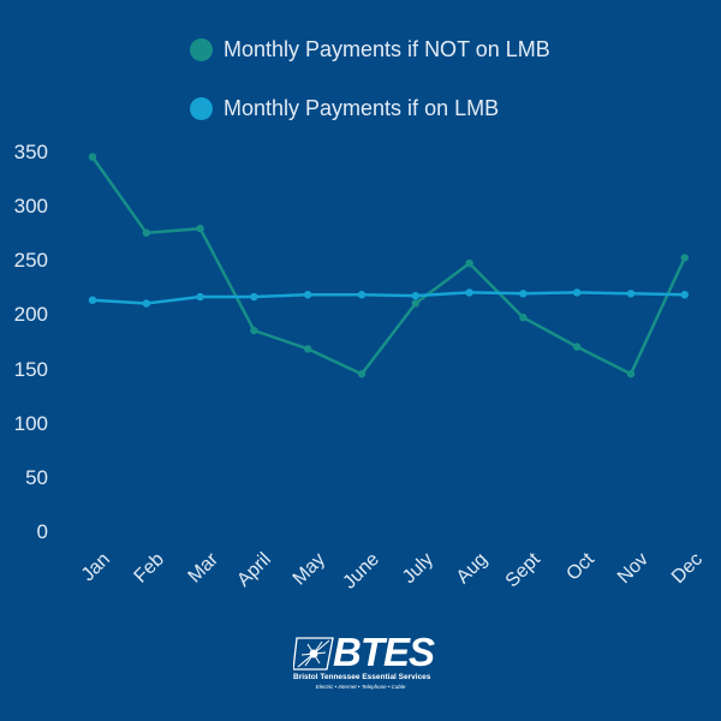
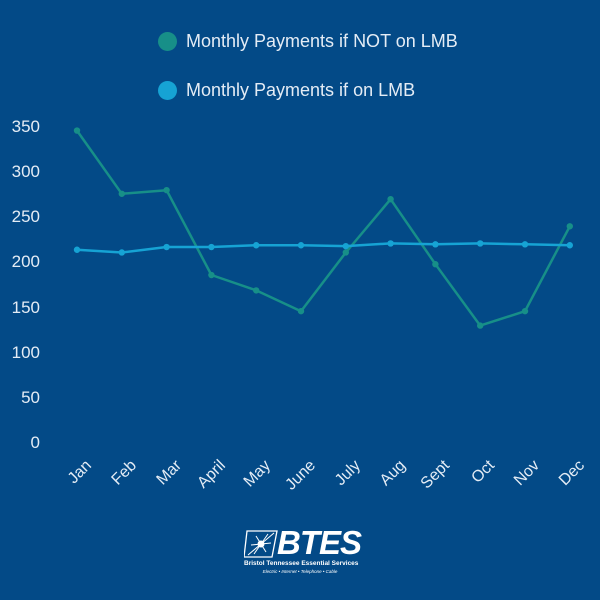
Monthly Payments if NOT on LMB/Aug: 250 -> 270
Monthly Payments if NOT on LMB/Oct: 170 -> 130
Monthly Payments if NOT on LMB/Dec: 250 -> 240
